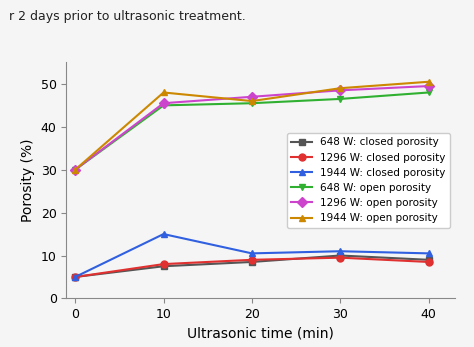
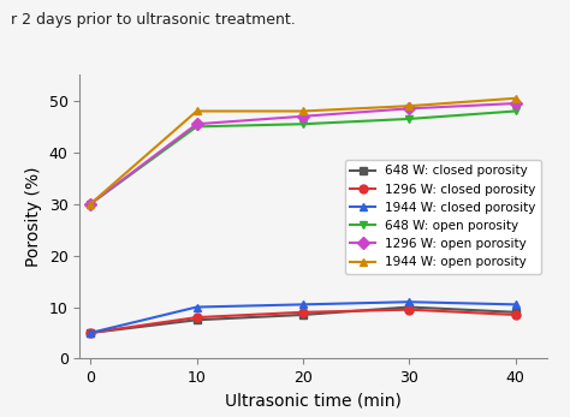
1944 W: closed porosity/10: 15.0 -> 10.0
1944 W: open porosity/20: 46.0 -> 48.0
